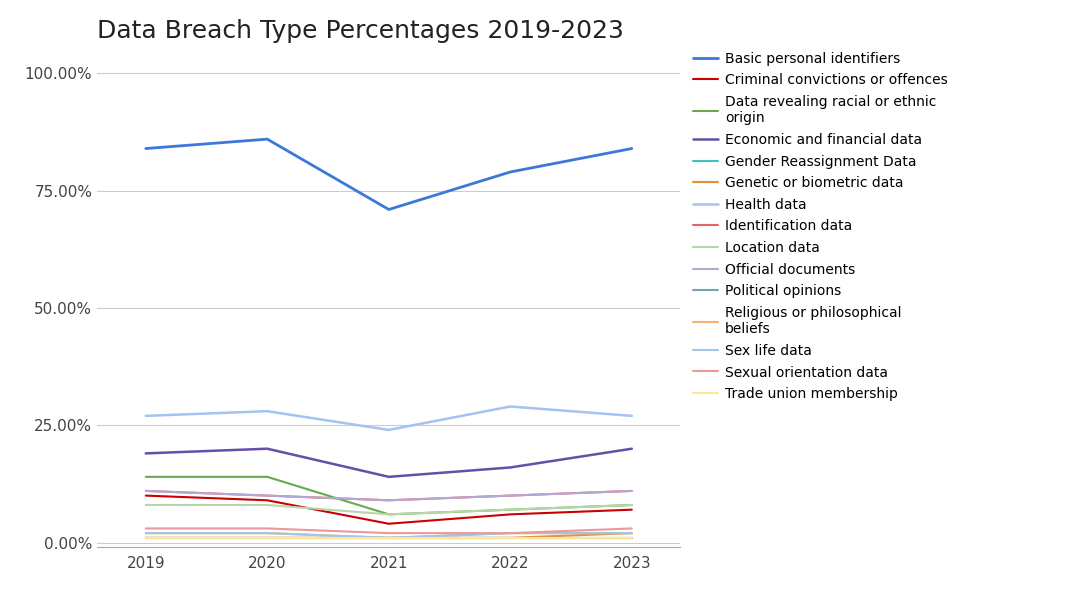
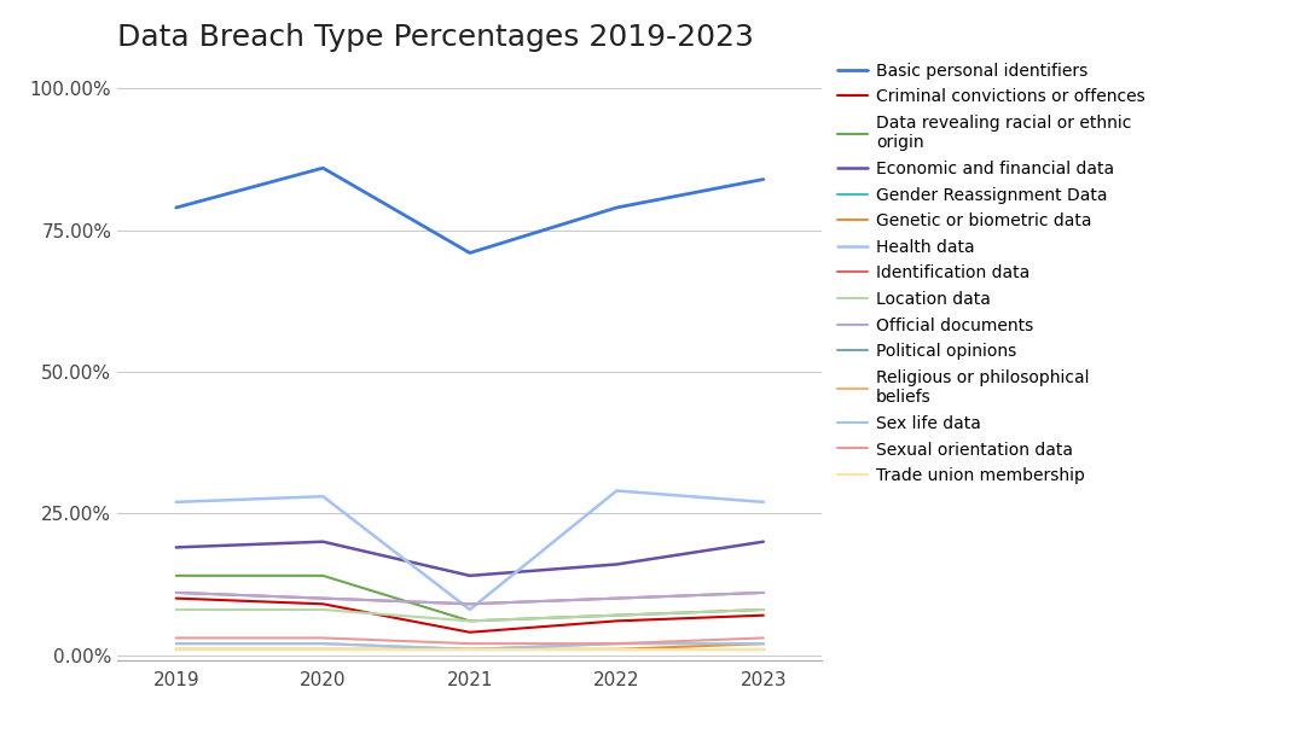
Basic personal identifiers/2019: 84% -> 79%
Health data/2021: 24% -> 8%
